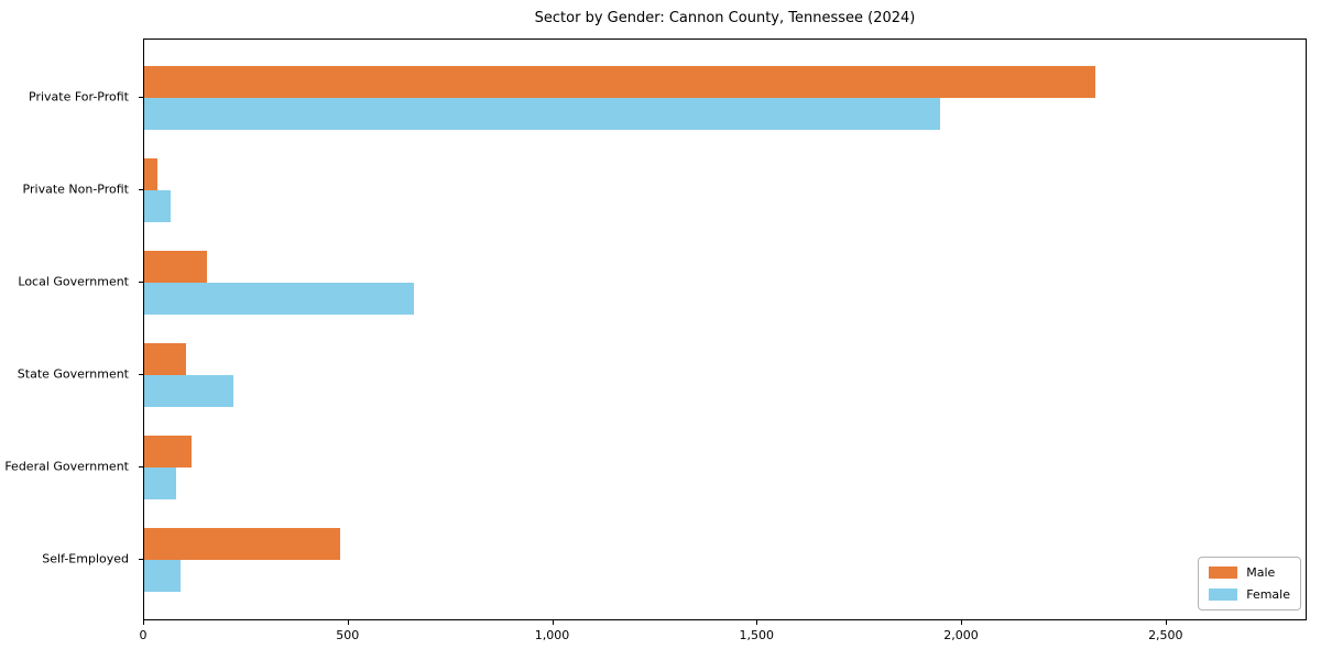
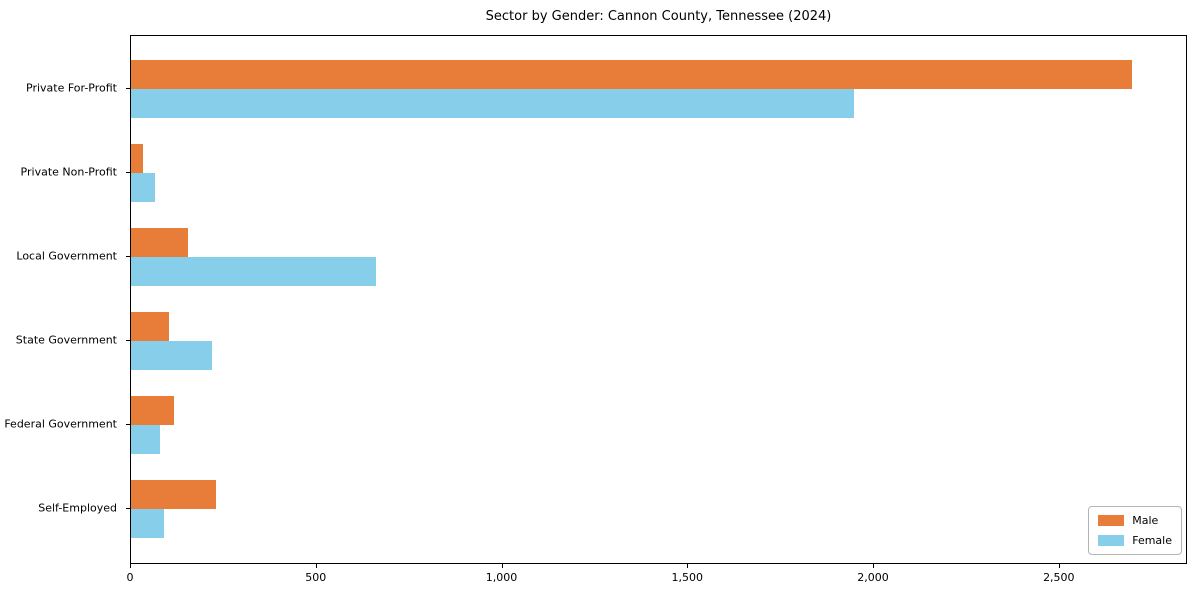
Male/Private For-Profit: 2330 -> 2700
Male/Self-Employed: 480 -> 230
